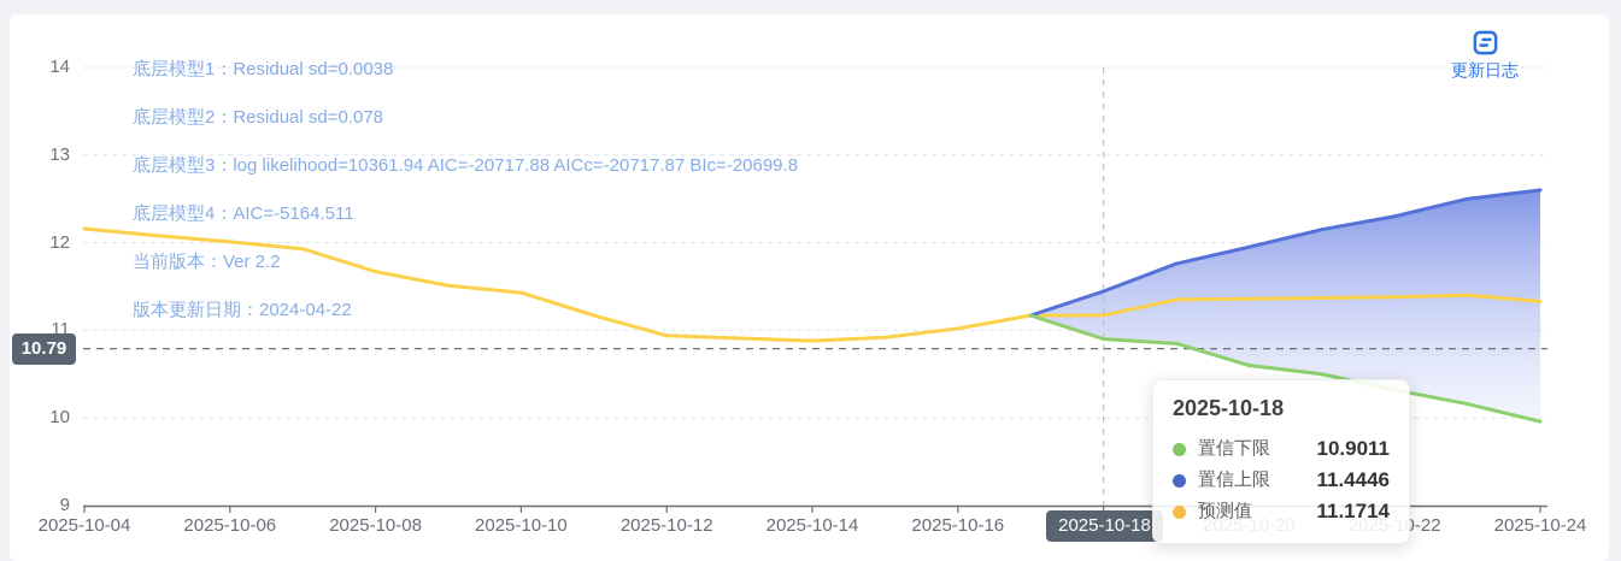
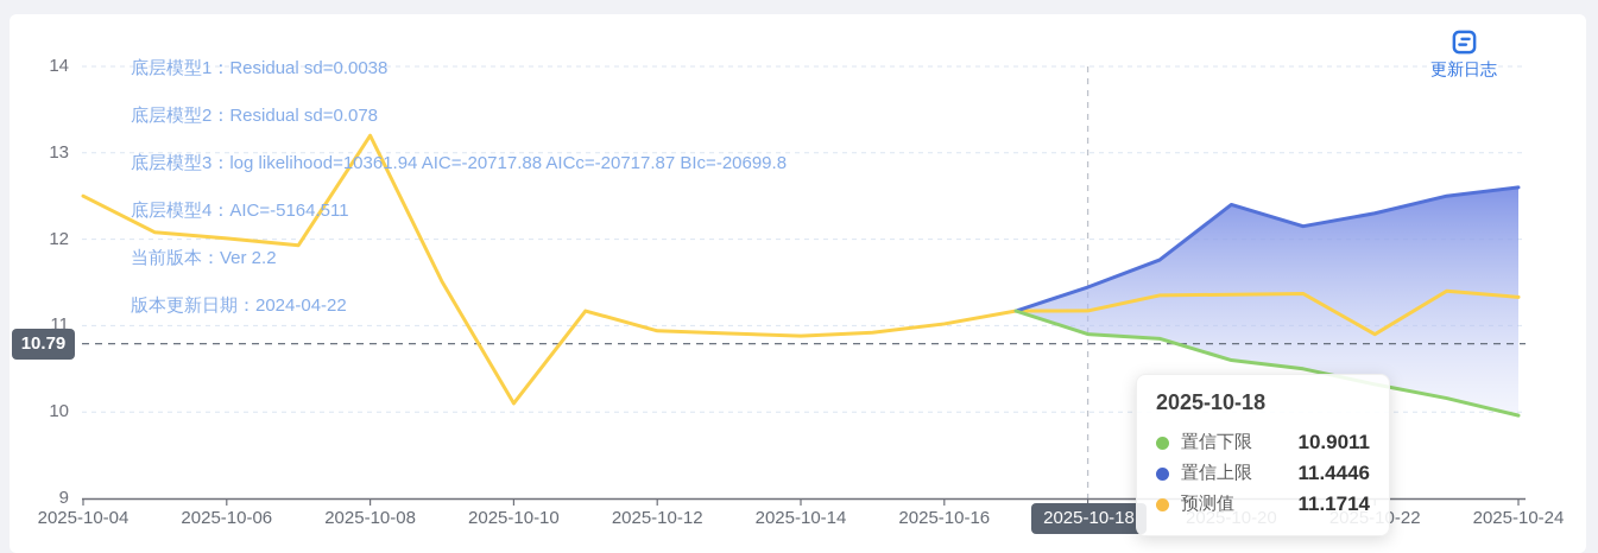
预测值/2025-10-04: 12.2 -> 12.5
预测值/2025-10-08: 11.7 -> 13.2
预测值/2025-10-10: 11.4 -> 10.1
置信上限/2025-10-20: 11.9 -> 12.4
预测值/2025-10-22: 11.4 -> 10.9
